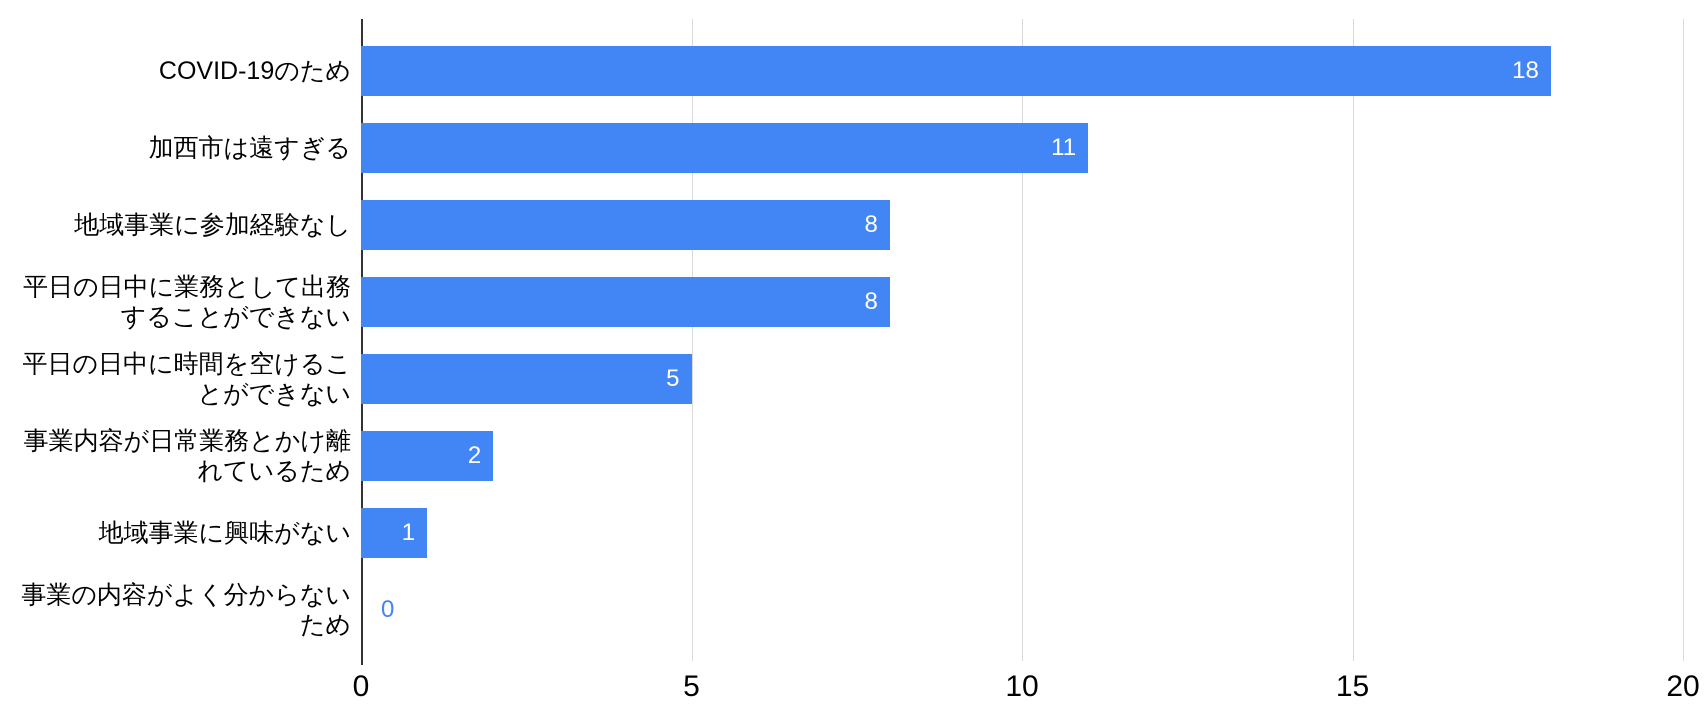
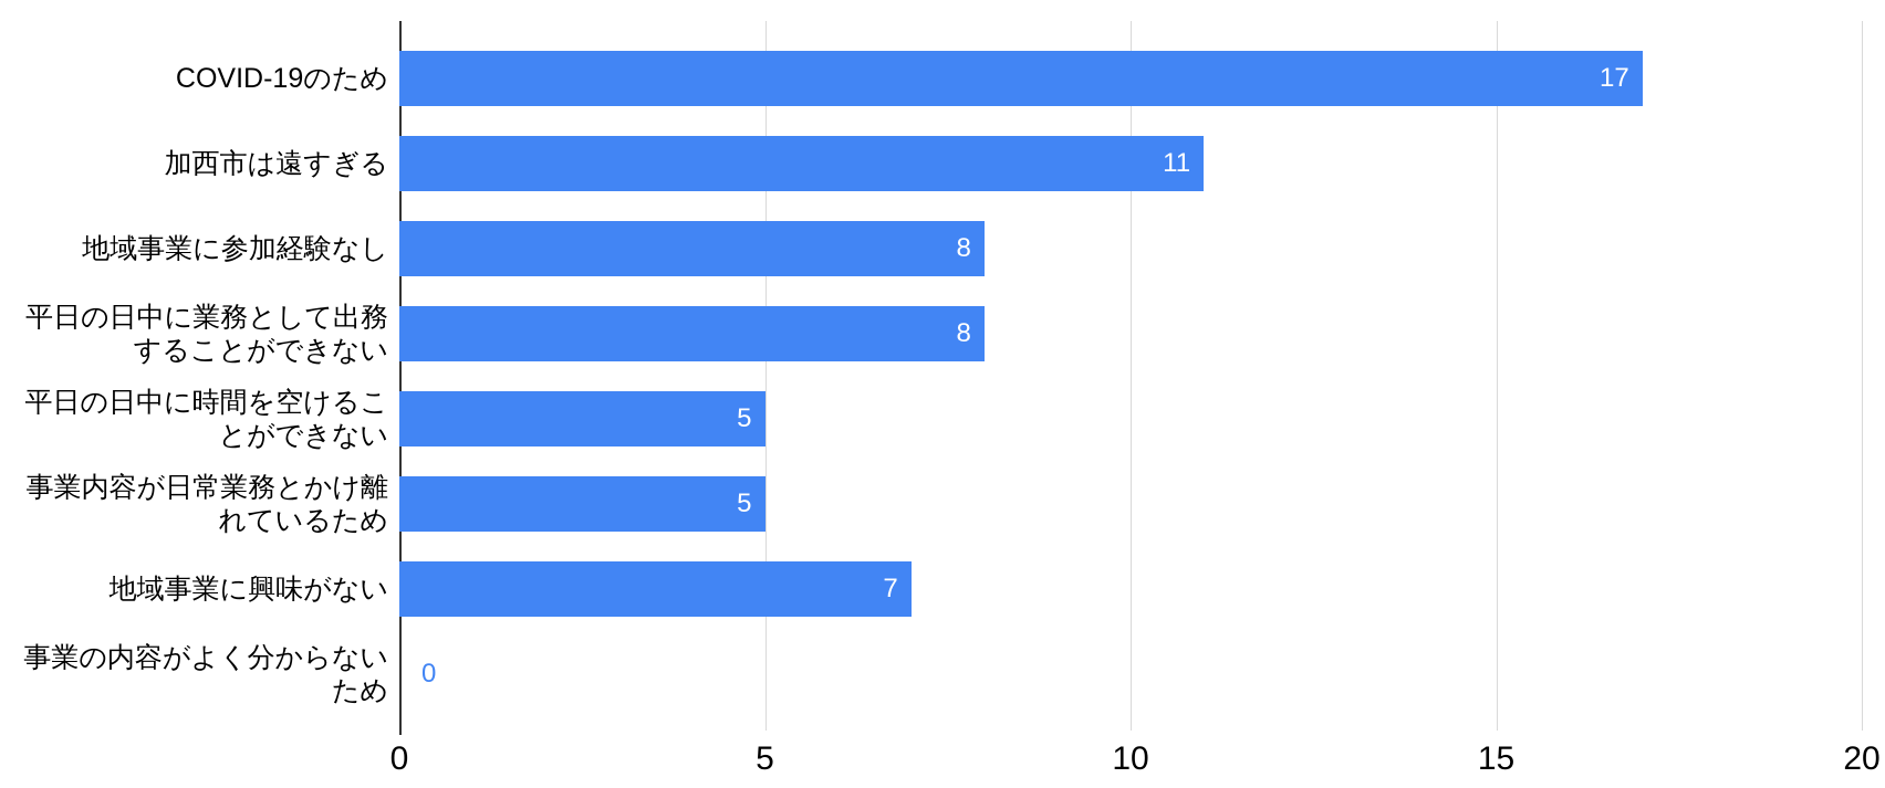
COVID-19のため: 18 -> 17
事業内容が日常業務とかけ離 れているため: 2 -> 5
地域事業に興味がない: 1 -> 7
